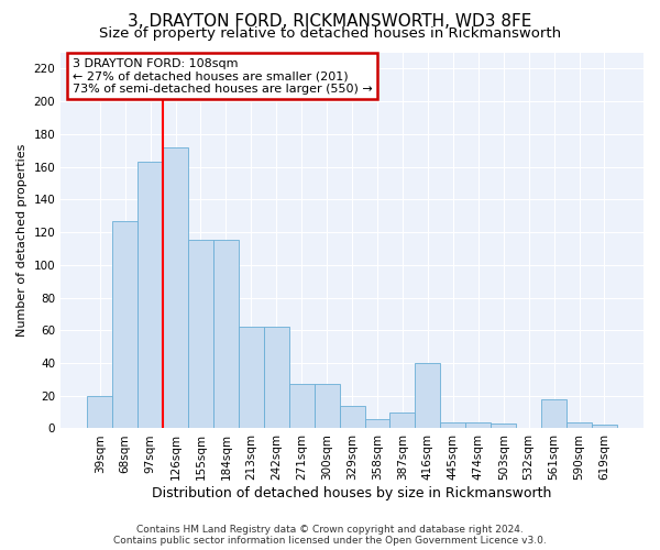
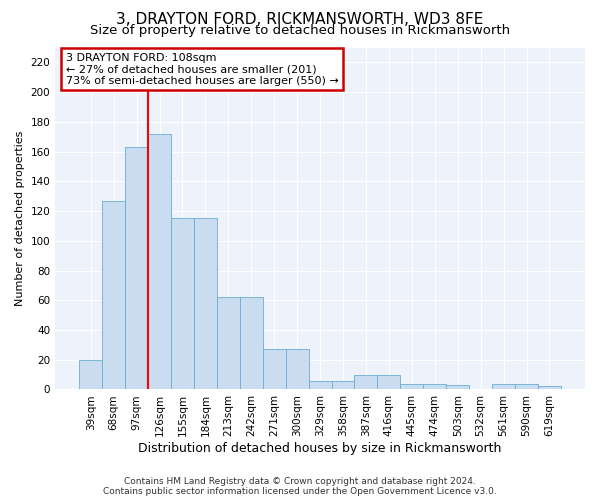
329sqm: 14 -> 6
416sqm: 40 -> 10
561sqm: 18 -> 4
